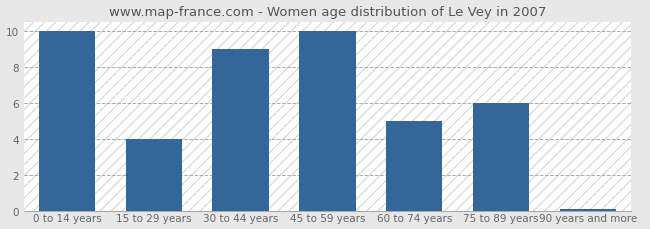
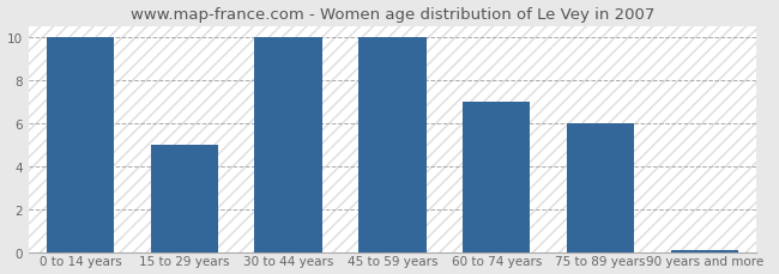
15 to 29 years: 4.0 -> 5.0
30 to 44 years: 9.0 -> 10.0
60 to 74 years: 5.0 -> 7.0
